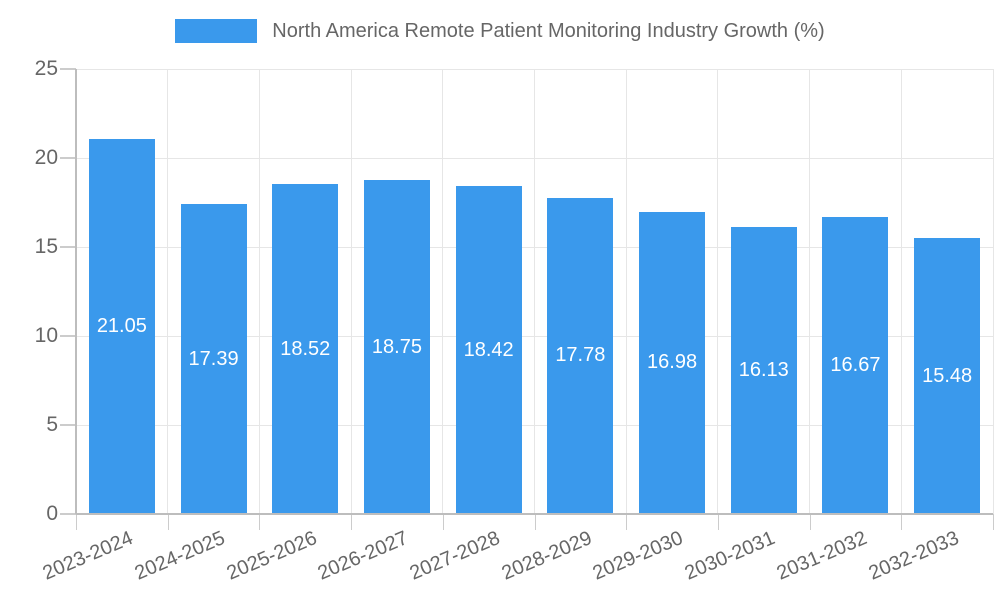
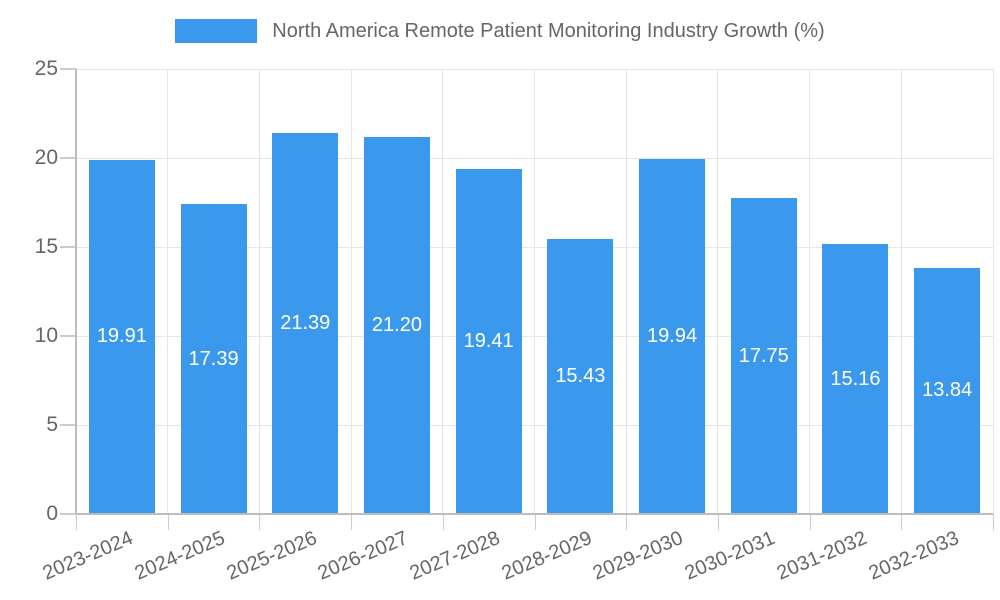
2023-2024: 21.05 -> 19.91
2025-2026: 18.52 -> 21.39
2026-2027: 18.75 -> 21.20
2027-2028: 18.42 -> 19.41
2028-2029: 17.78 -> 15.43
2029-2030: 16.98 -> 19.94
2030-2031: 16.13 -> 17.75
2031-2032: 16.67 -> 15.16
2032-2033: 15.48 -> 13.84
